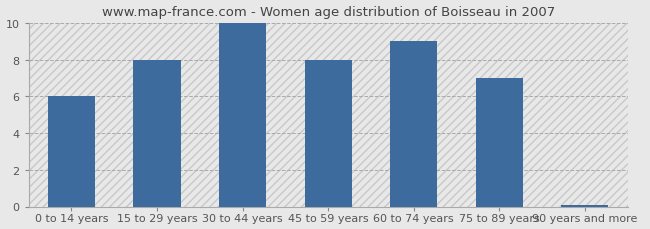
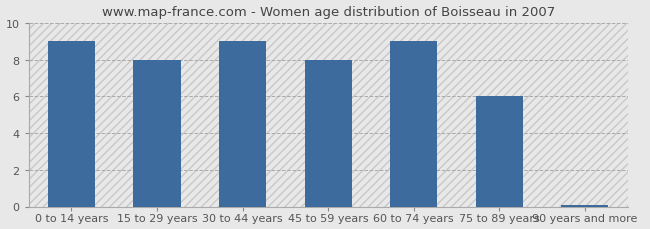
0 to 14 years: 6.0 -> 9.0
30 to 44 years: 10.0 -> 9.0
75 to 89 years: 7.0 -> 6.0
